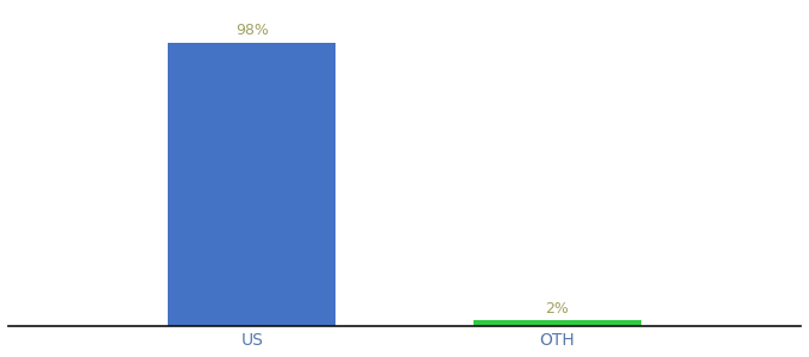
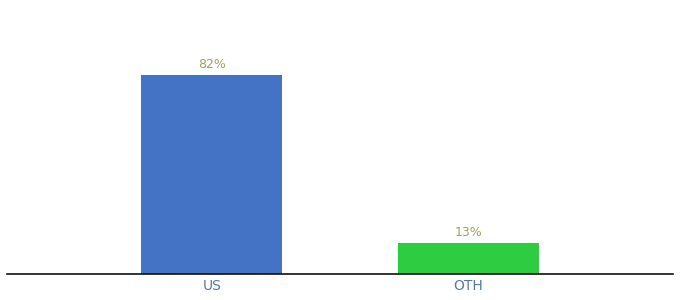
US: 98% -> 82%
OTH: 2% -> 13%
